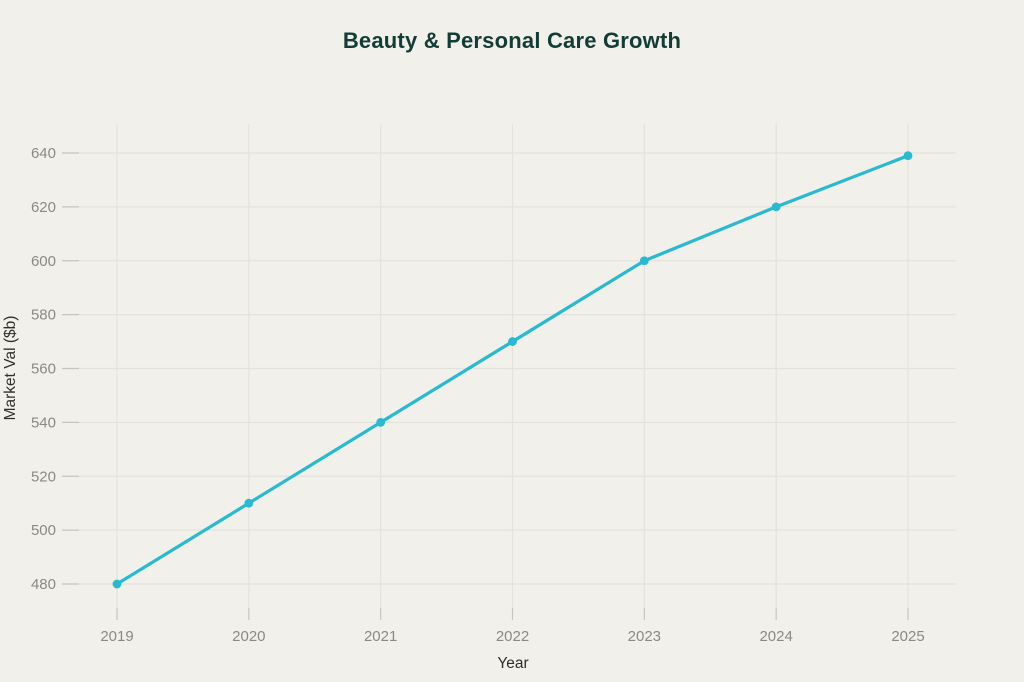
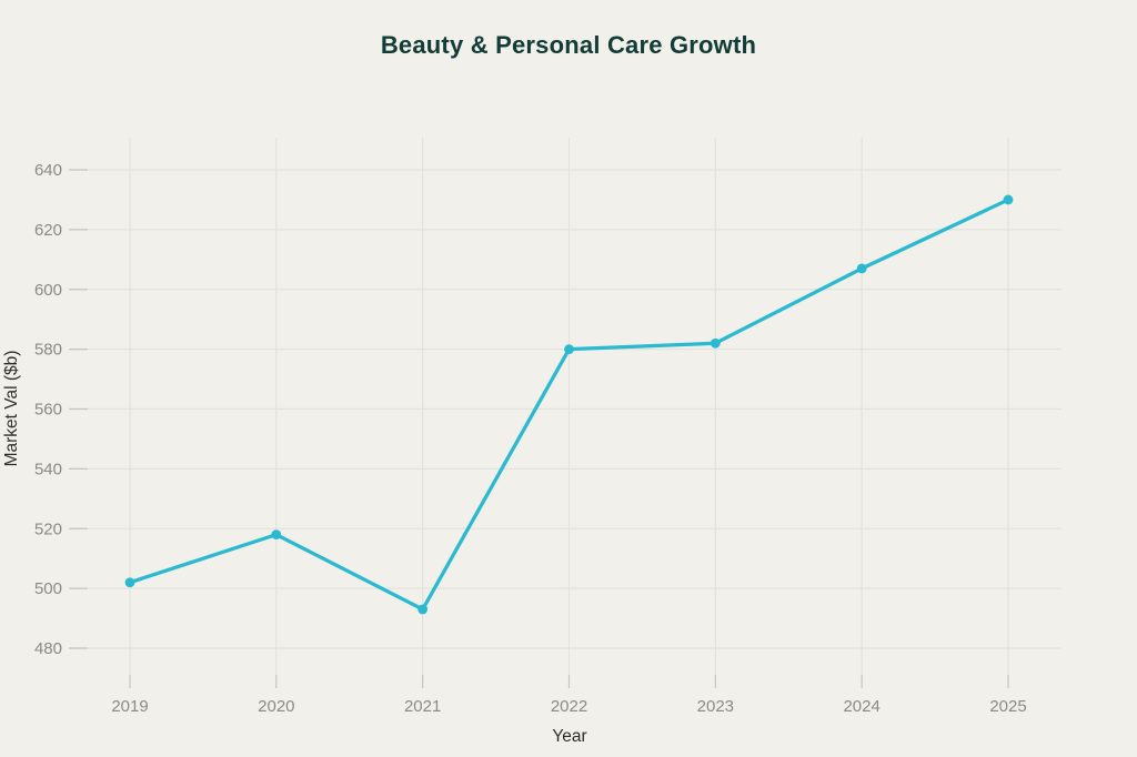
2019: 480 -> 502
2020: 510 -> 518
2021: 540 -> 493
2022: 570 -> 580
2023: 600 -> 582
2024: 620 -> 607
2025: 639 -> 630
